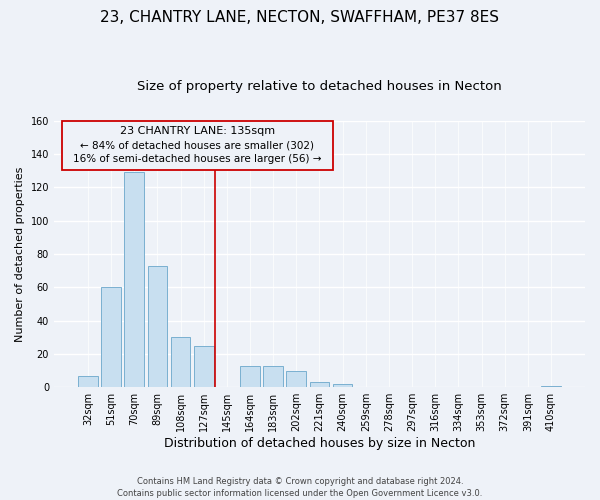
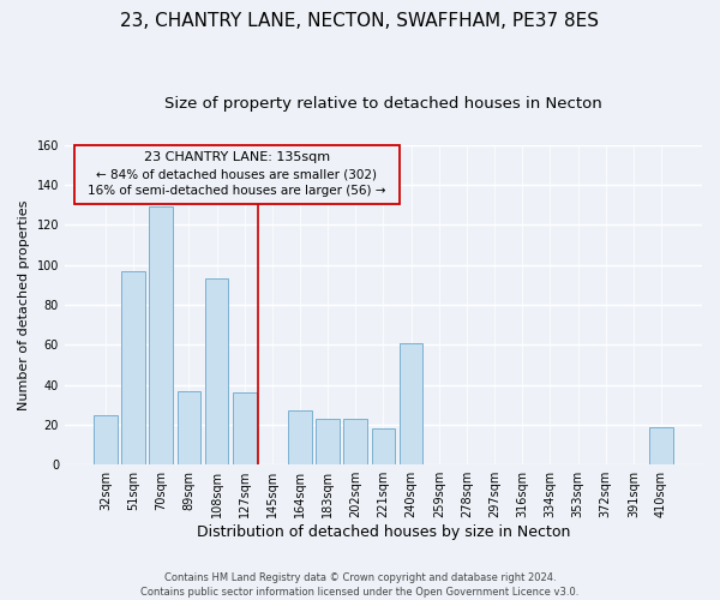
32sqm: 7 -> 25
51sqm: 60 -> 97
89sqm: 73 -> 37
108sqm: 30 -> 93
127sqm: 25 -> 36
164sqm: 13 -> 27
183sqm: 13 -> 23
202sqm: 10 -> 23
221sqm: 3 -> 18
240sqm: 2 -> 61
410sqm: 1 -> 19
